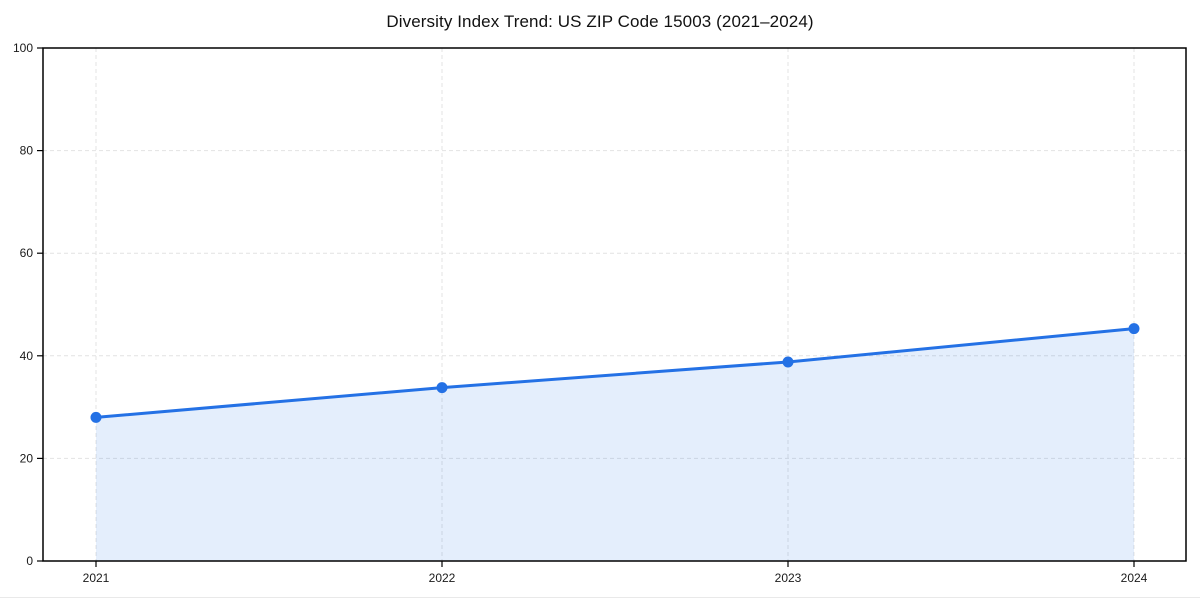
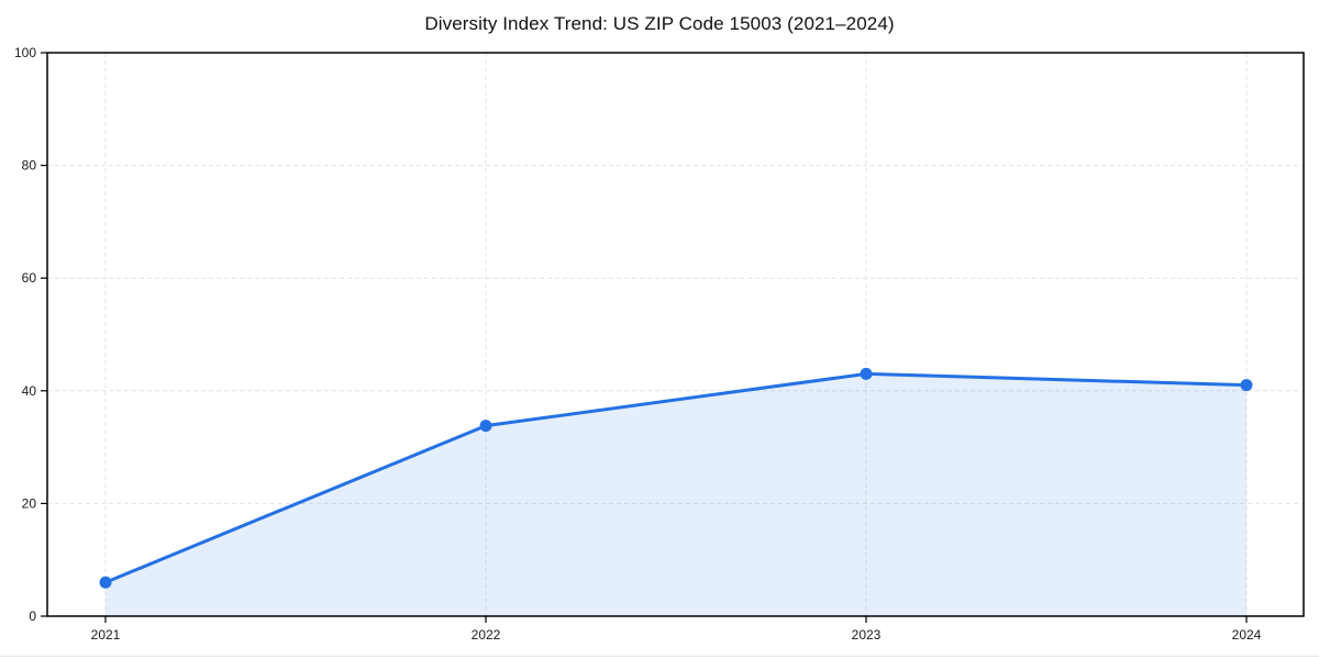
2021: 28 -> 6
2023: 39 -> 43
2024: 45 -> 41
